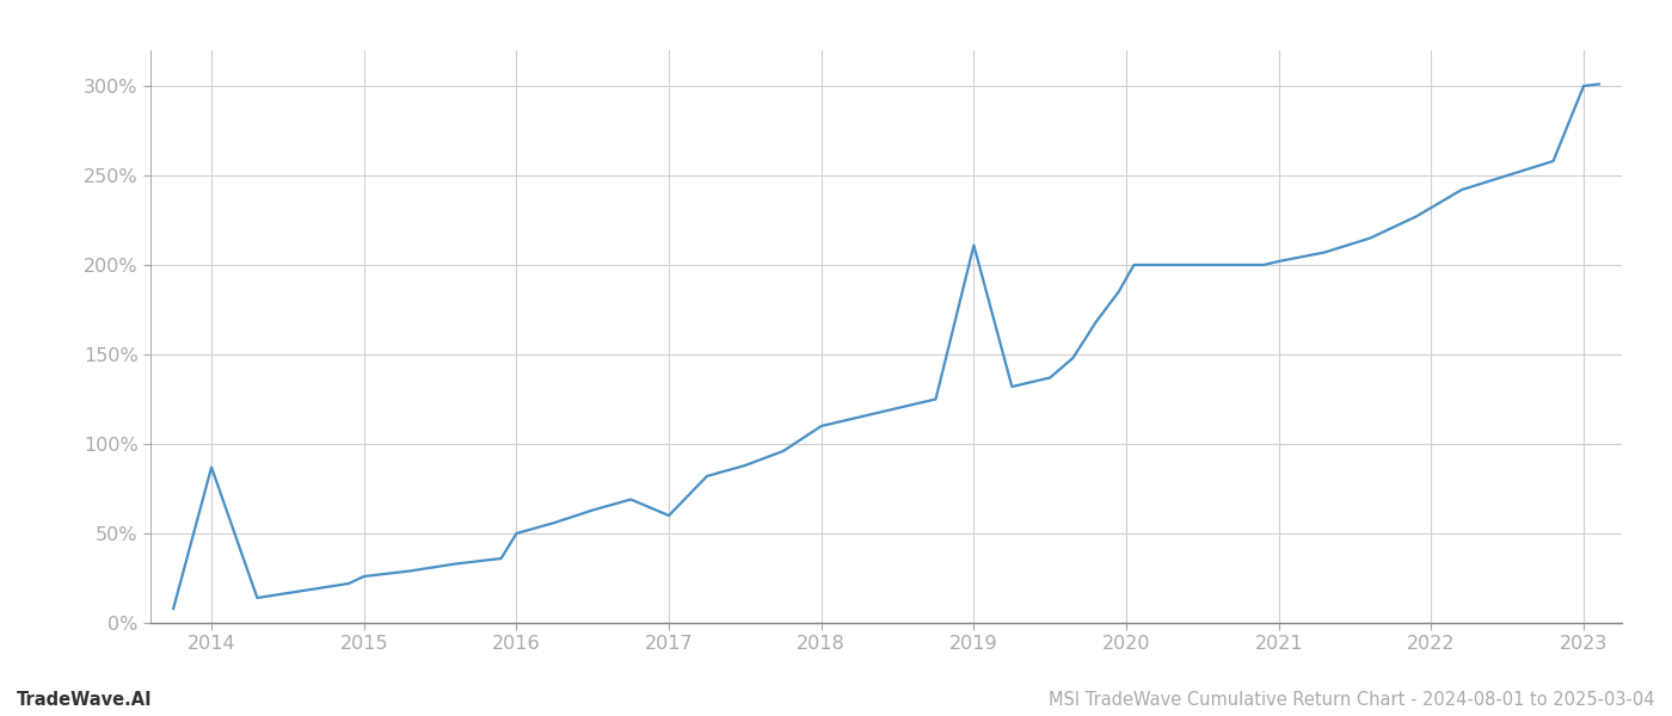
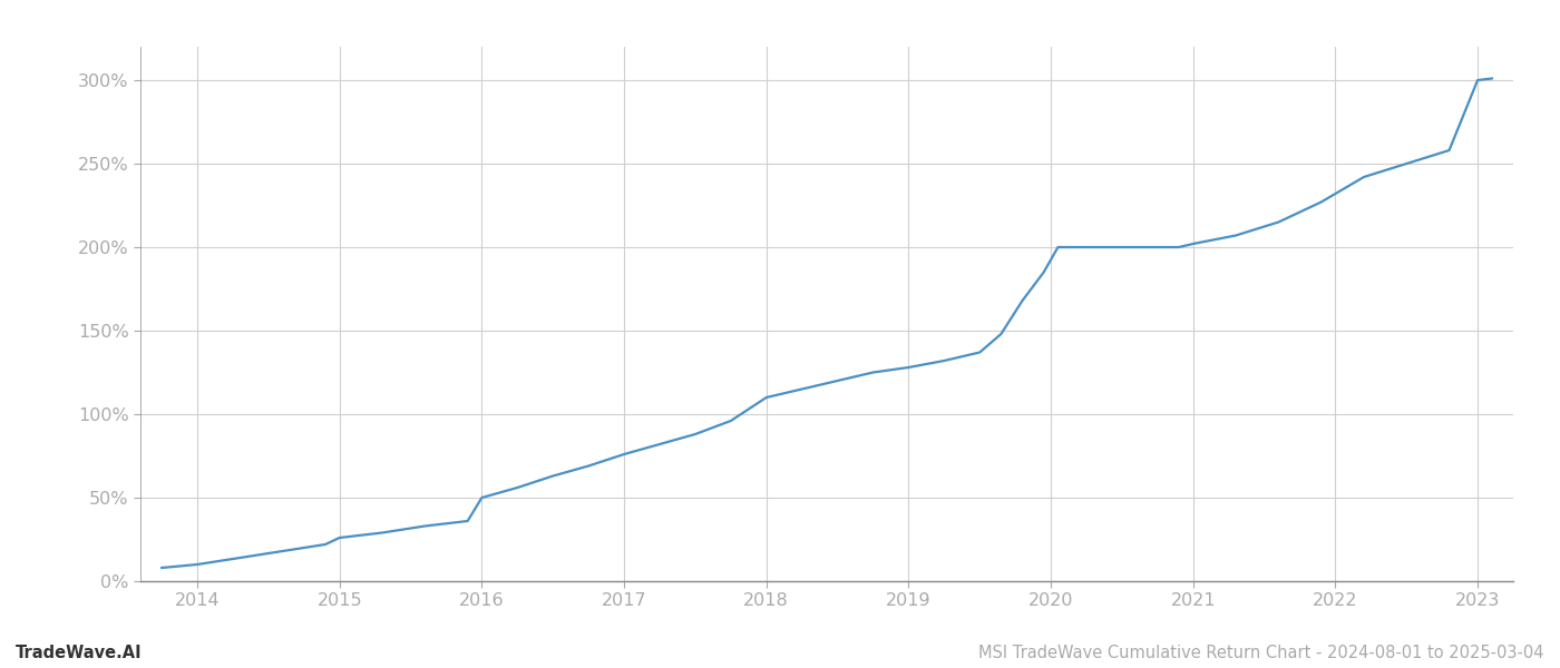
2014: 87% -> 10%
2017: 60% -> 76%
2019: 211% -> 128%
